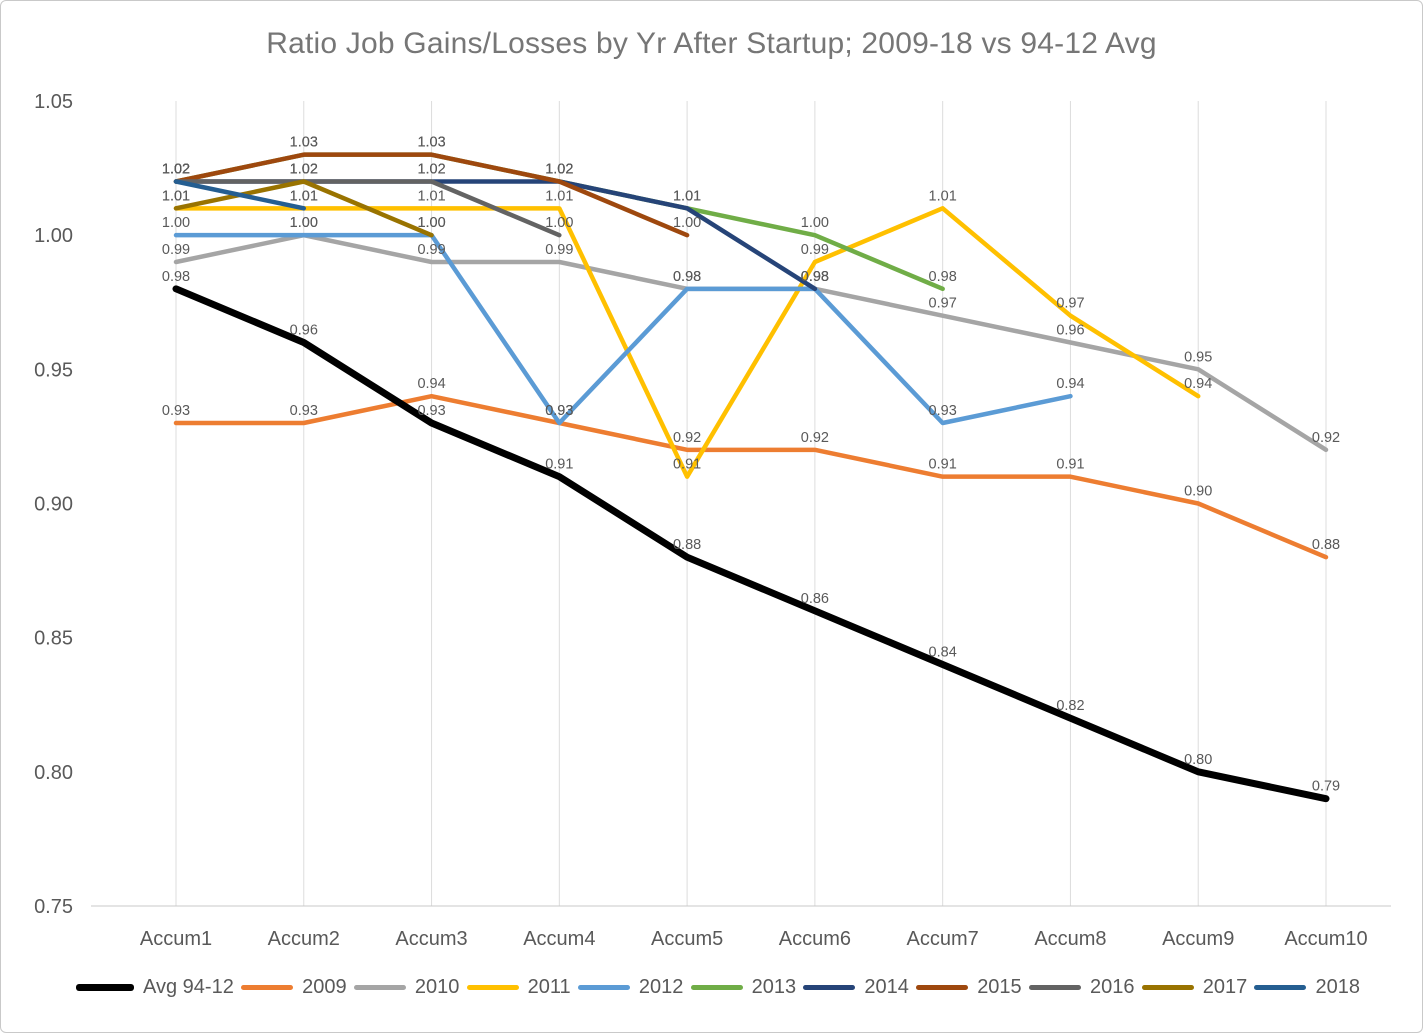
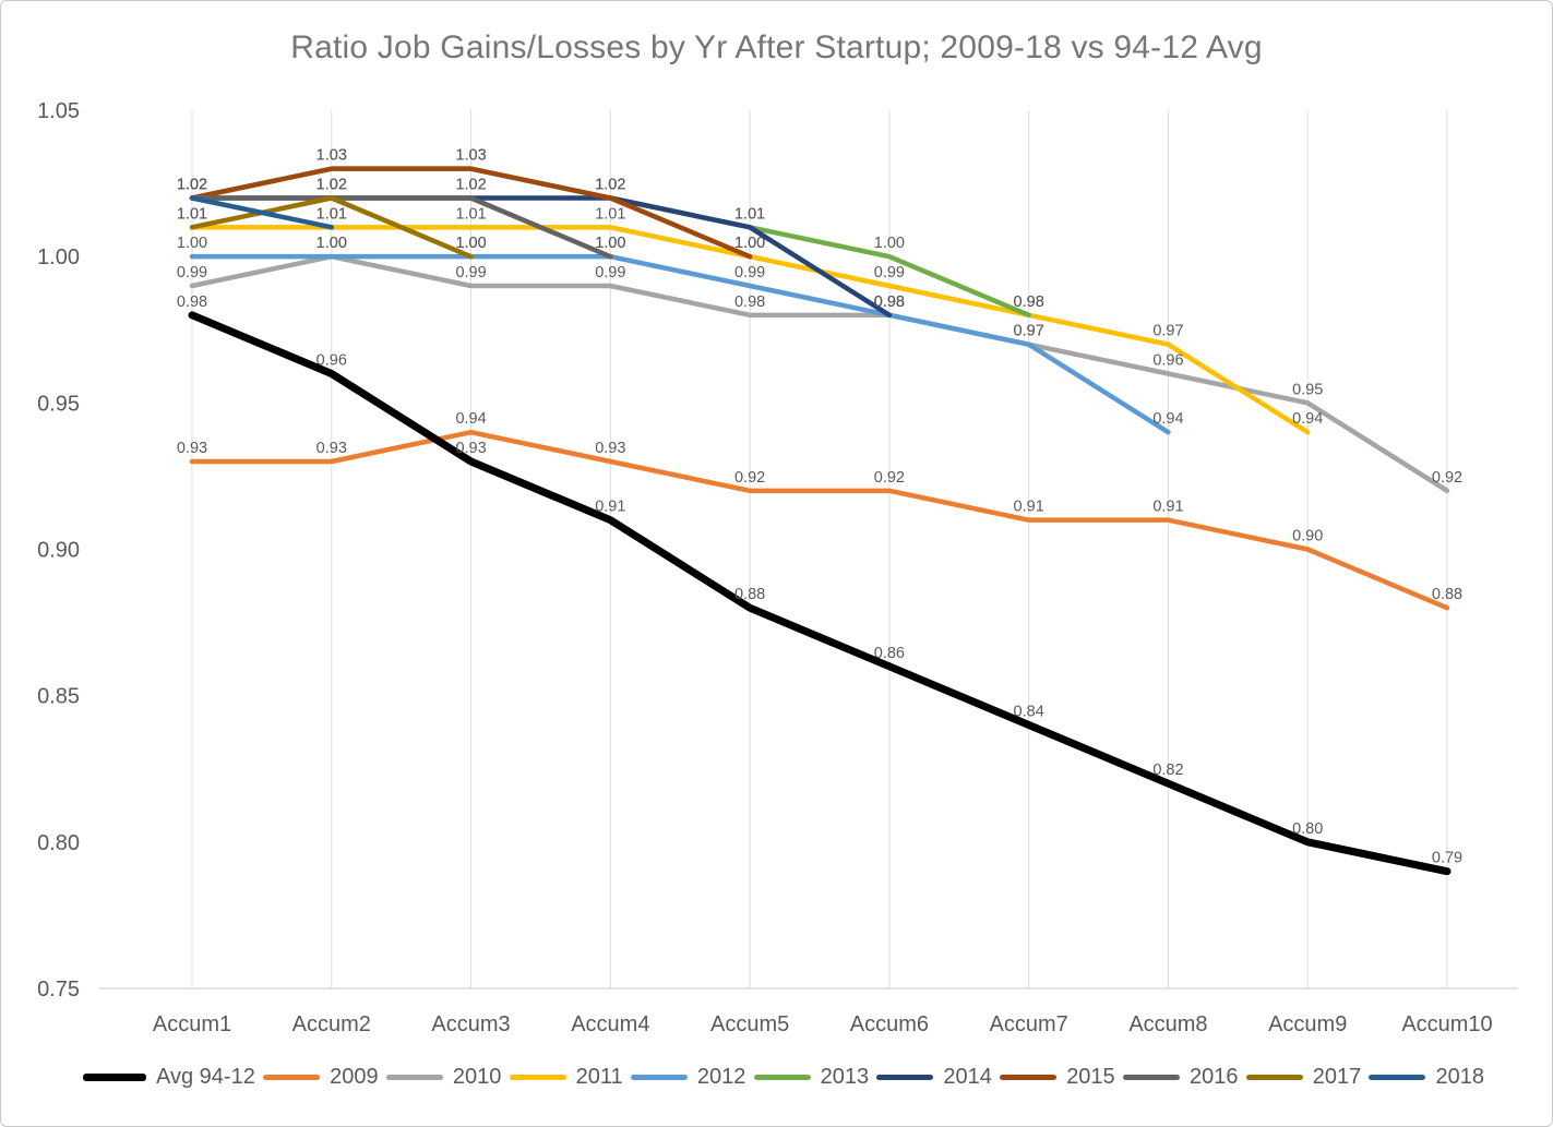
2012/Accum4: 0.93 -> 1.00
2011/Accum5: 0.91 -> 1.00
2012/Accum5: 0.98 -> 0.99
2011/Accum7: 1.01 -> 0.98
2012/Accum7: 0.93 -> 0.97
